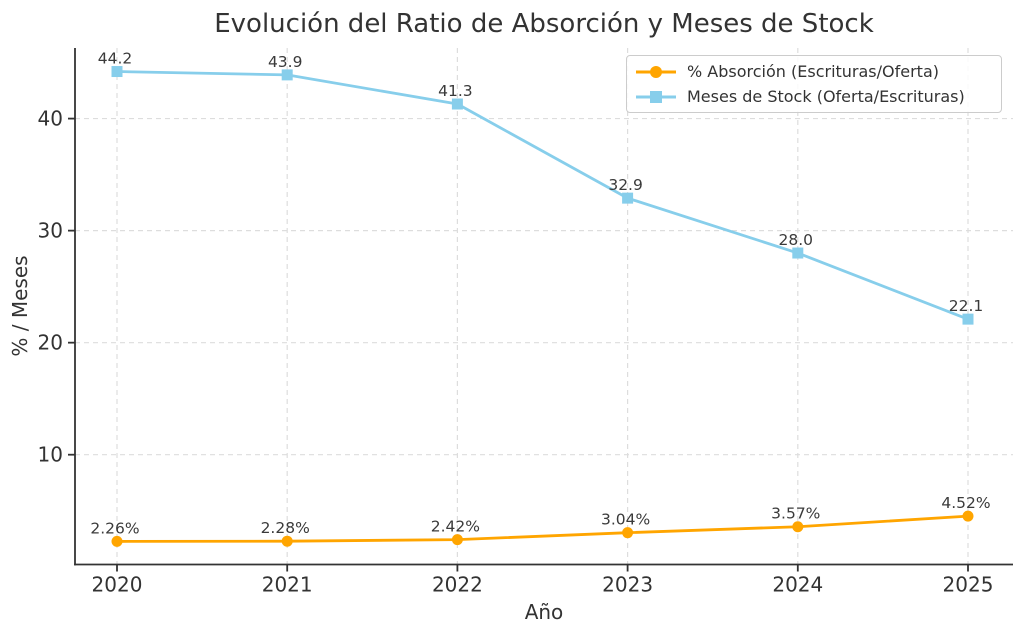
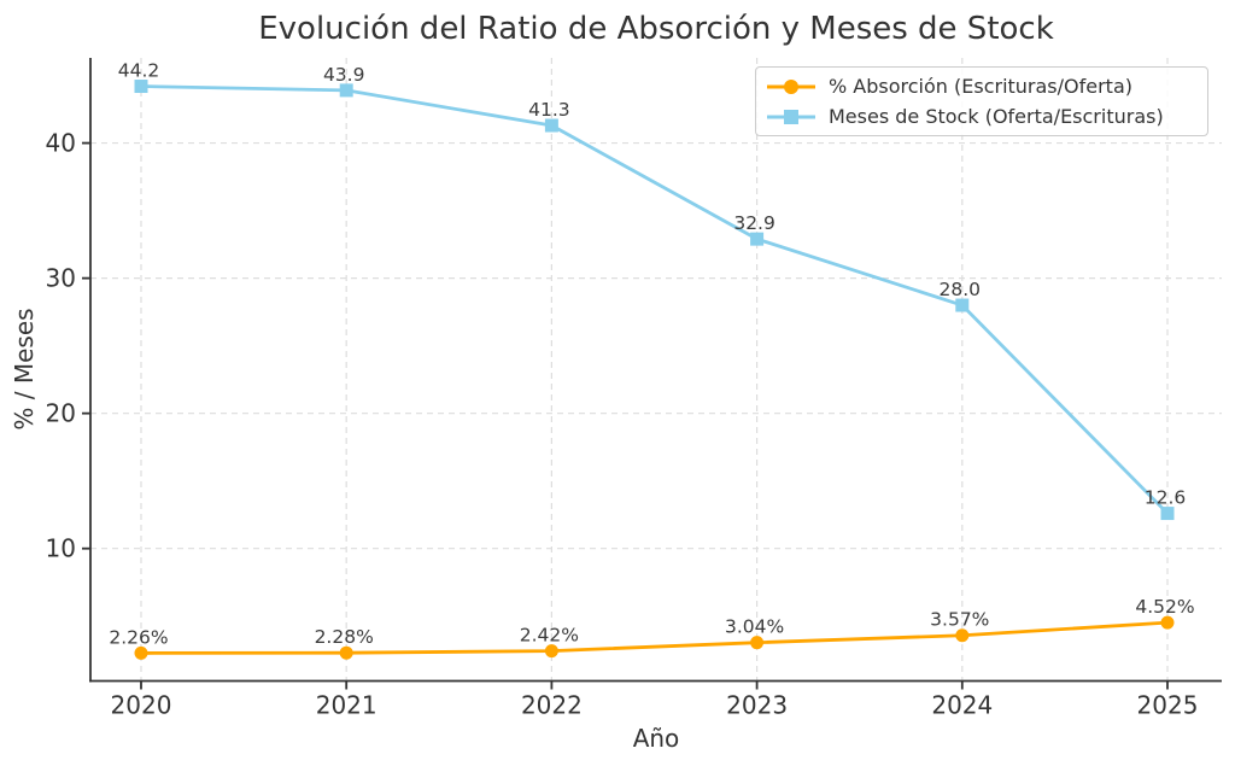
Meses de Stock (Oferta/Escrituras)/2025: 22.1 -> 12.6
